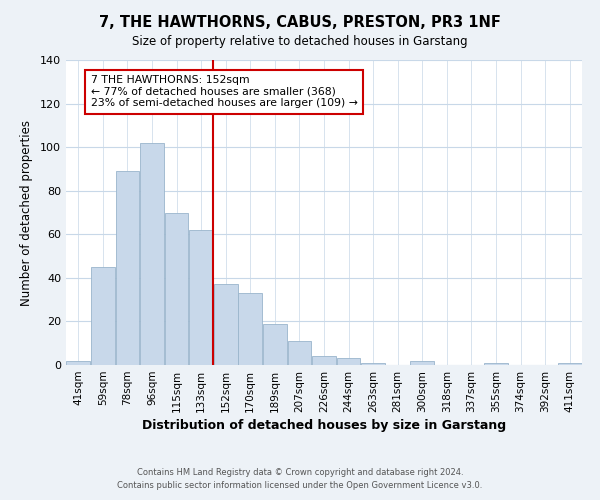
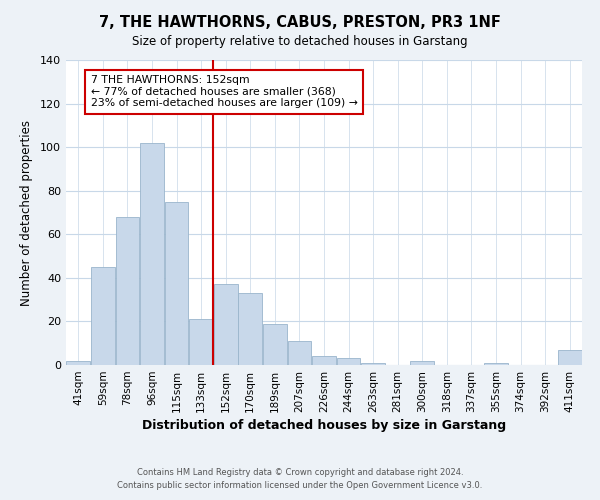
78sqm: 89 -> 68
115sqm: 70 -> 75
133sqm: 62 -> 21
411sqm: 1 -> 7
